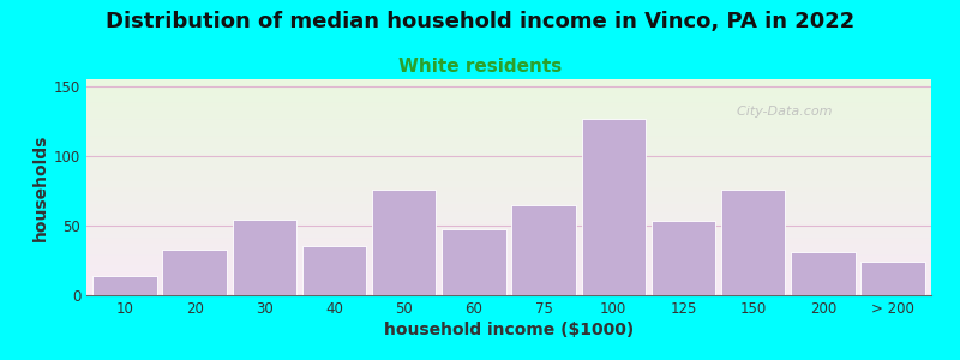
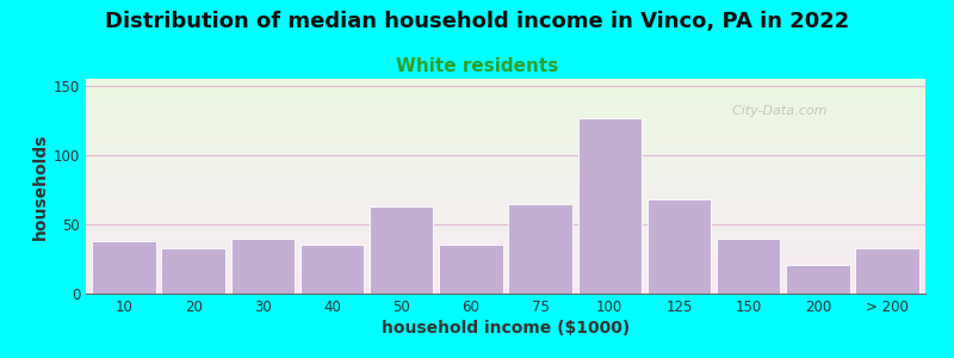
10: 14 -> 38
30: 54 -> 40
50: 76 -> 63
60: 47 -> 35
125: 53 -> 68
150: 76 -> 40
200: 31 -> 21
> 200: 24 -> 33
